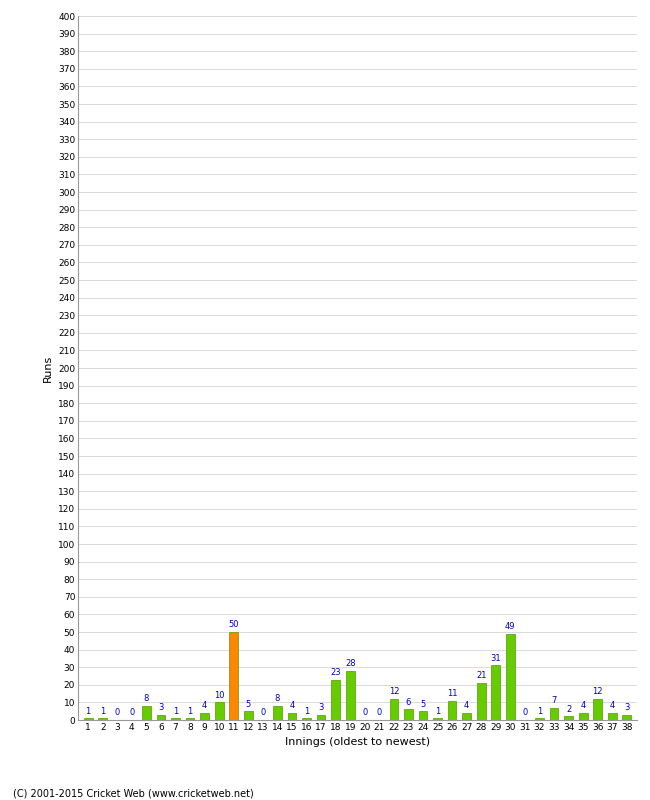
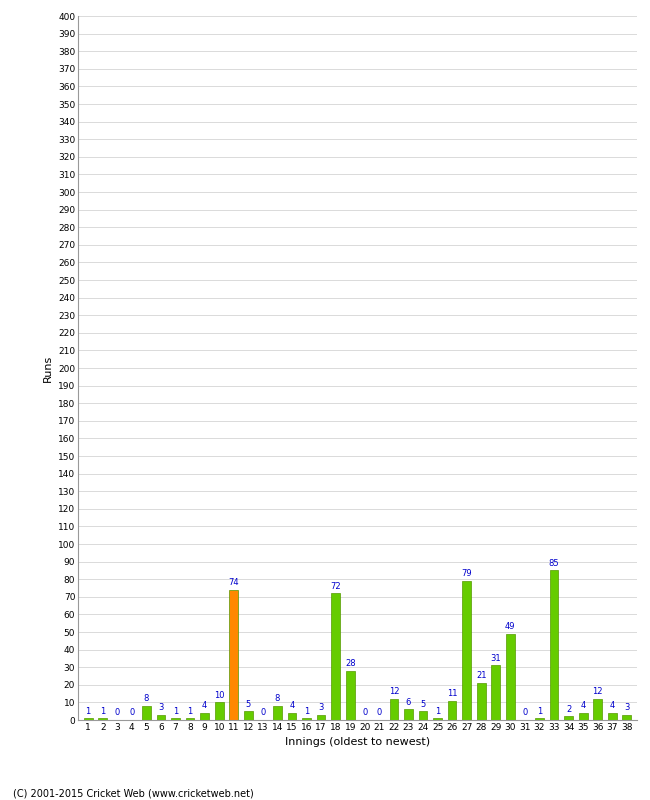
11: 50 -> 74
18: 23 -> 72
27: 4 -> 79
33: 7 -> 85
